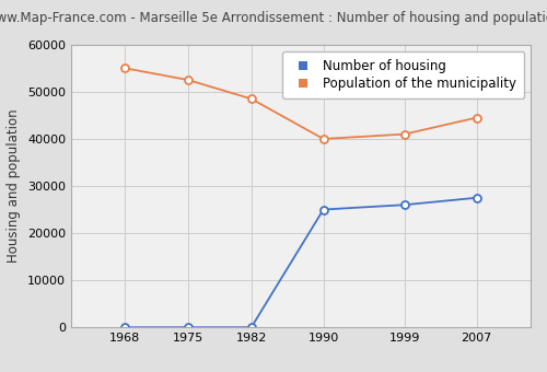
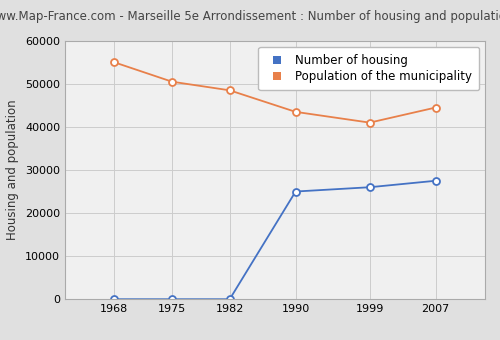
Population of the municipality/1975: 52500 -> 50500
Population of the municipality/1990: 40000 -> 43500
